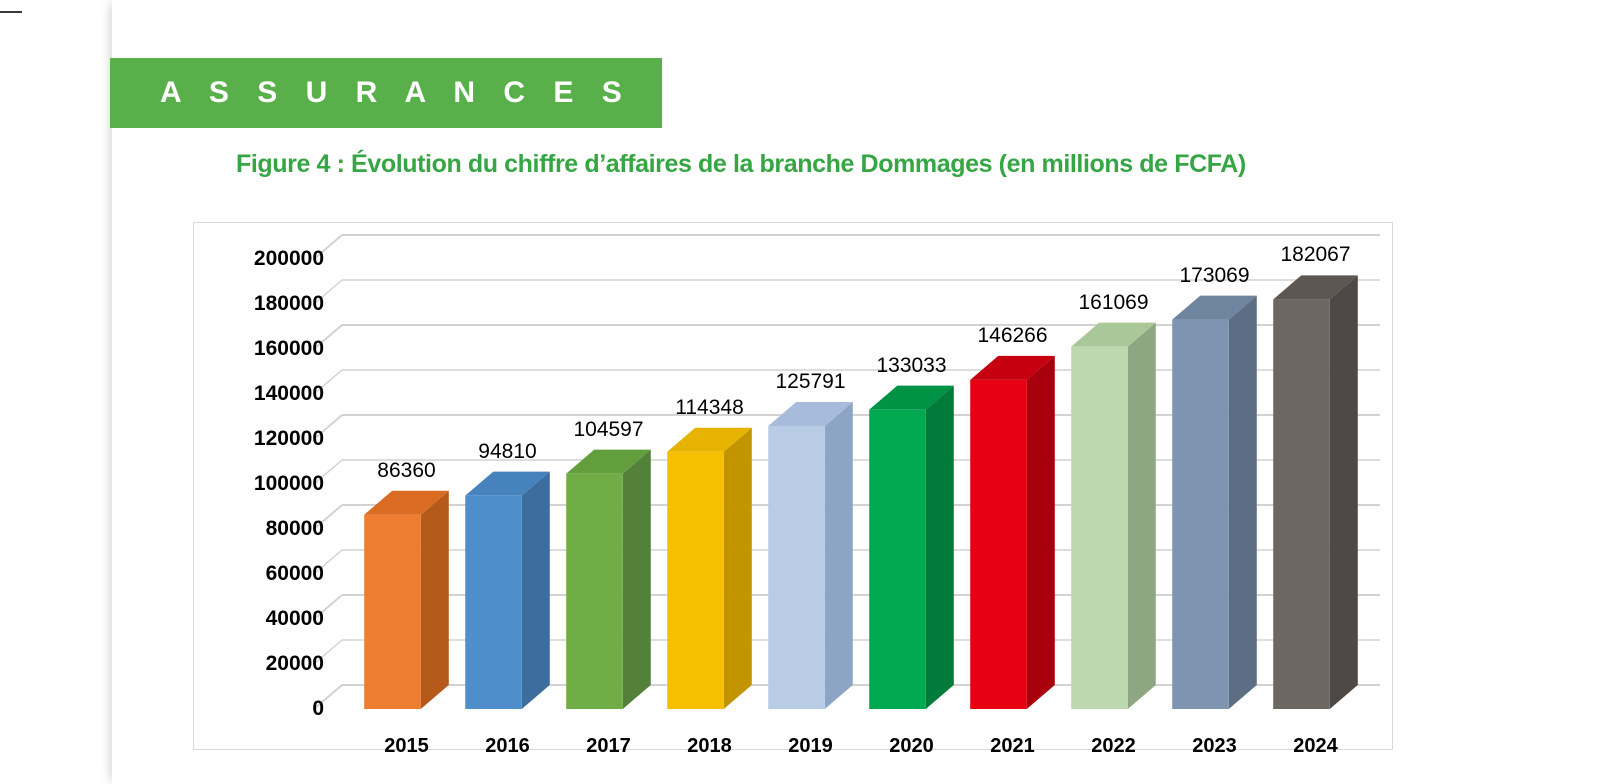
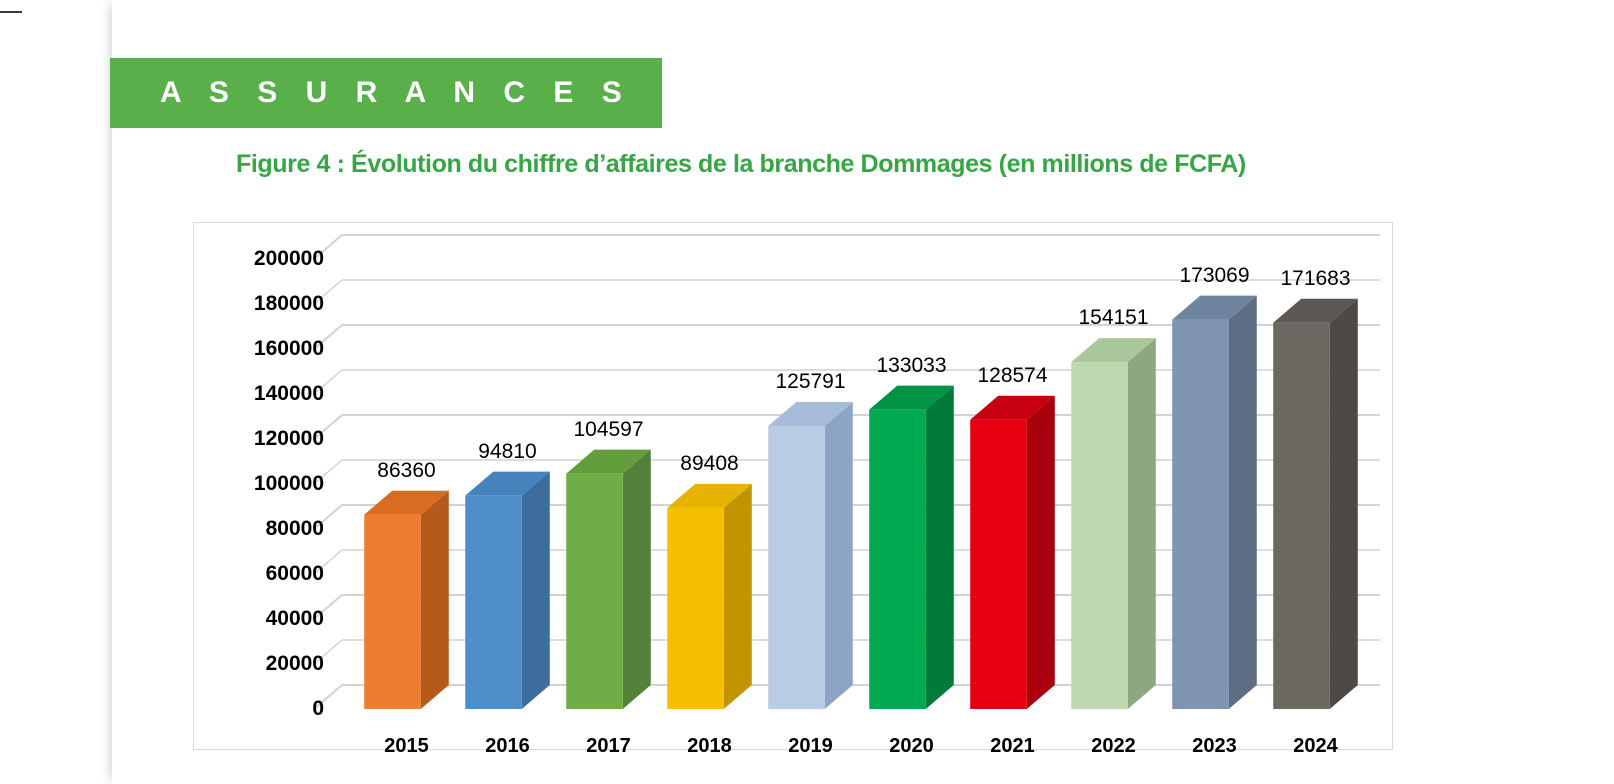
2018: 114348 -> 89408
2021: 146266 -> 128574
2022: 161069 -> 154151
2024: 182067 -> 171683
